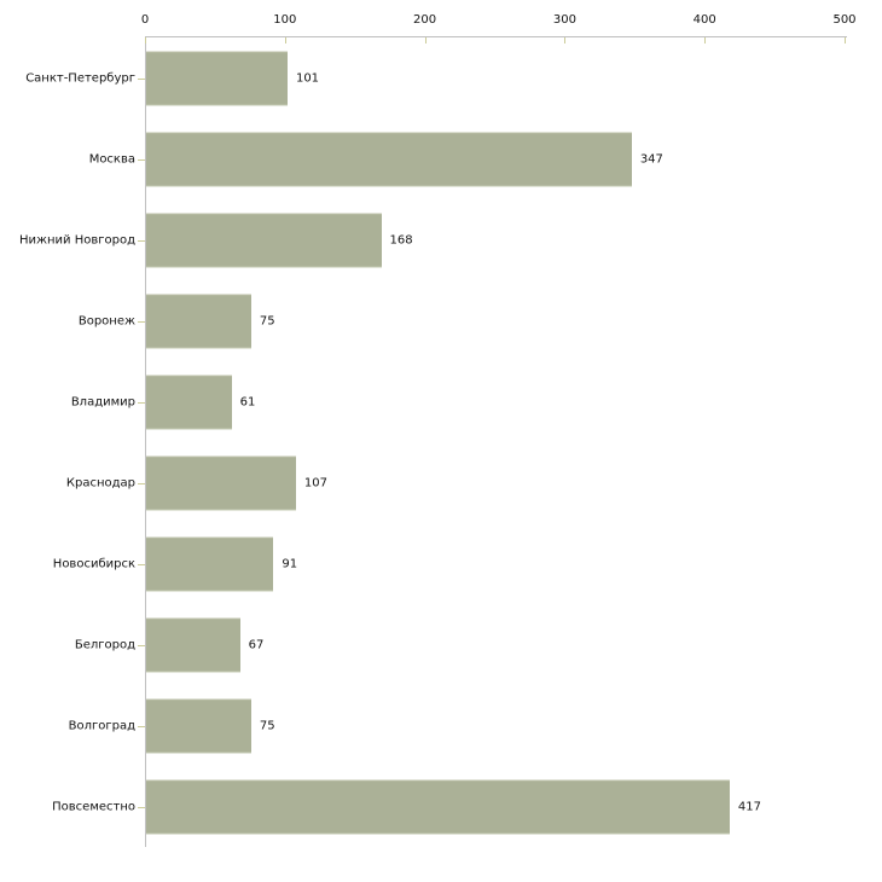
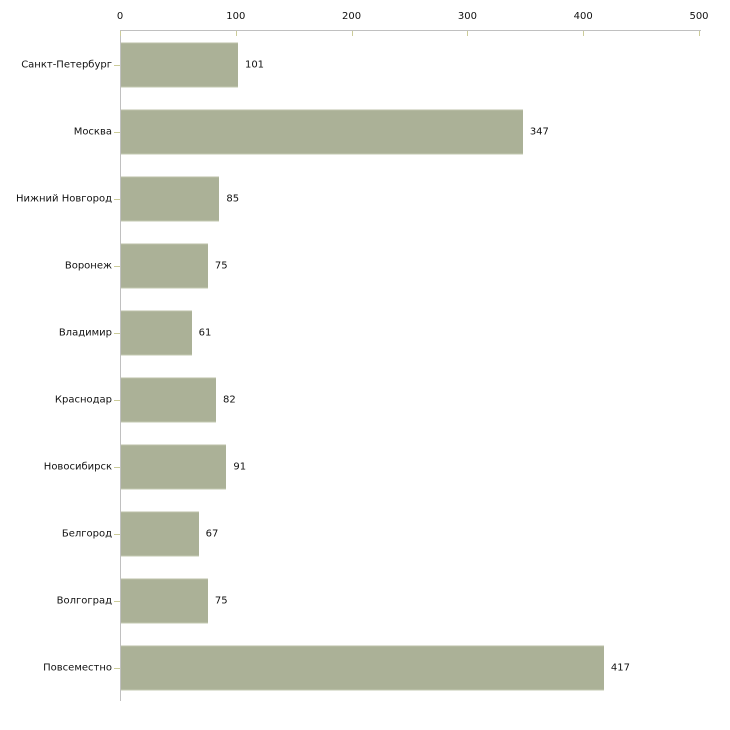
Нижний Новгород: 168 -> 85
Краснодар: 107 -> 82
